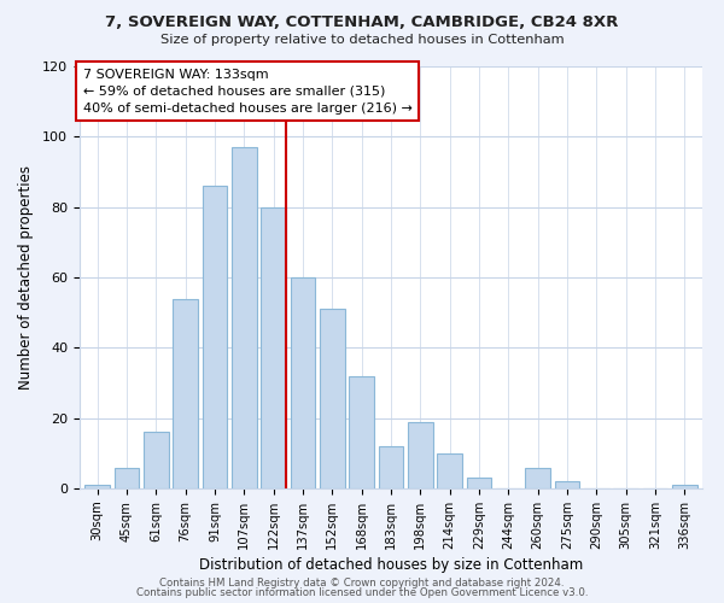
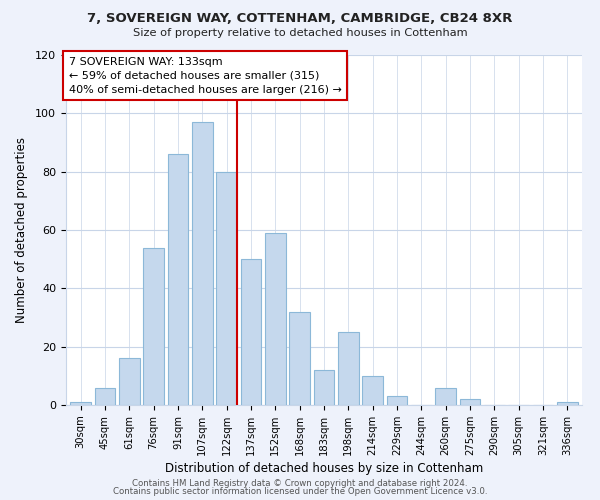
137sqm: 60 -> 50
152sqm: 51 -> 59
198sqm: 19 -> 25
